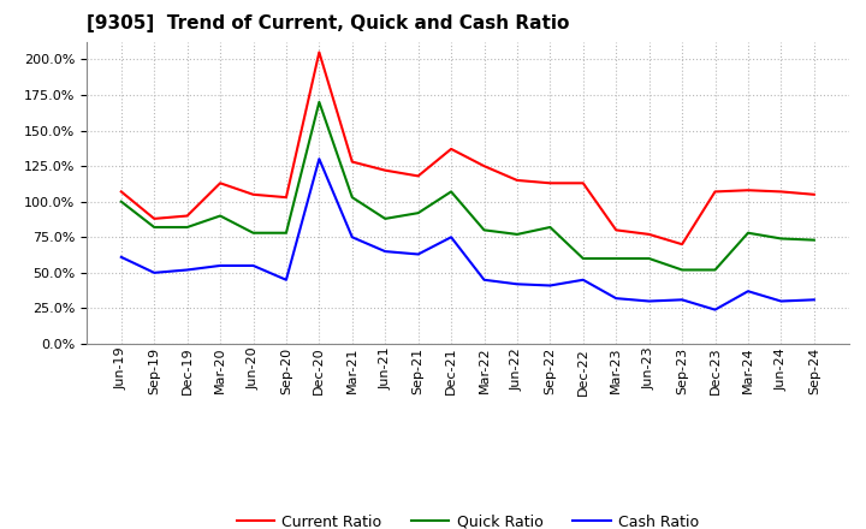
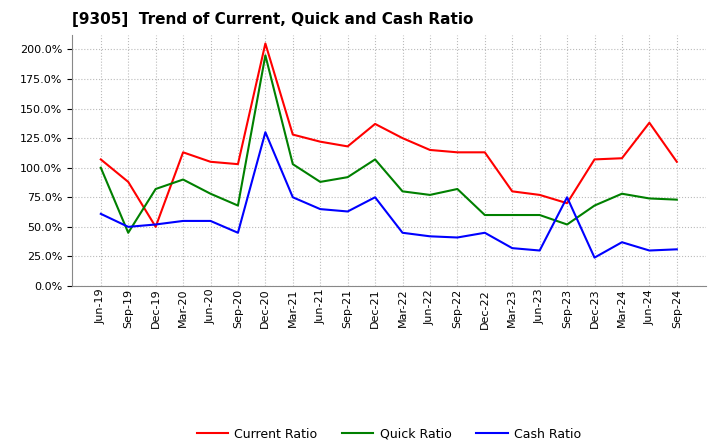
Quick Ratio/Sep-19: 82% -> 45%
Current Ratio/Dec-19: 90% -> 50%
Quick Ratio/Sep-20: 78% -> 68%
Quick Ratio/Dec-20: 170% -> 195%
Cash Ratio/Sep-23: 31% -> 75%
Quick Ratio/Dec-23: 52% -> 68%
Current Ratio/Jun-24: 107% -> 138%
